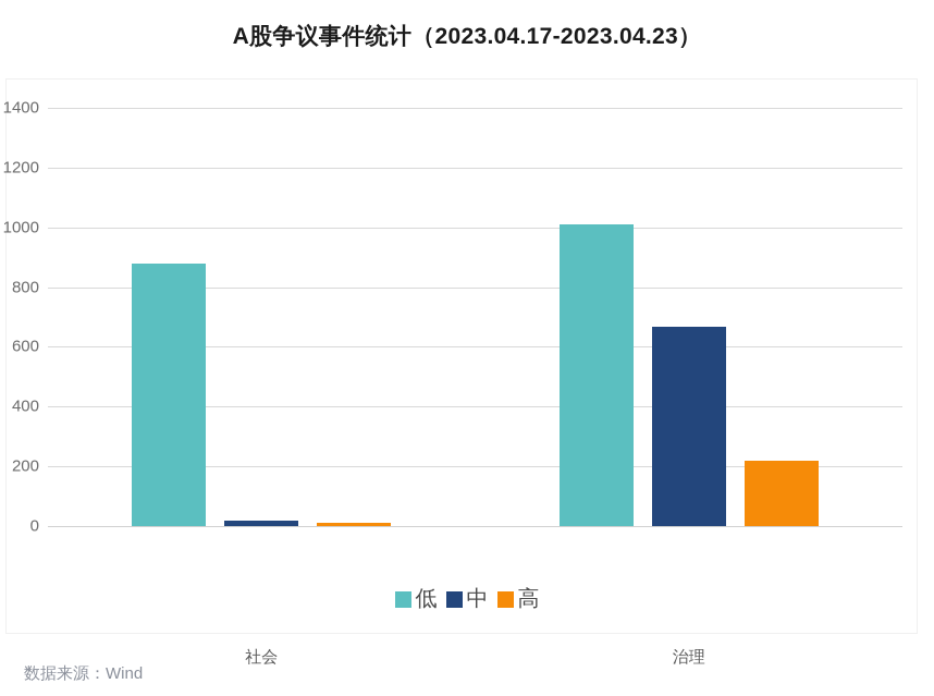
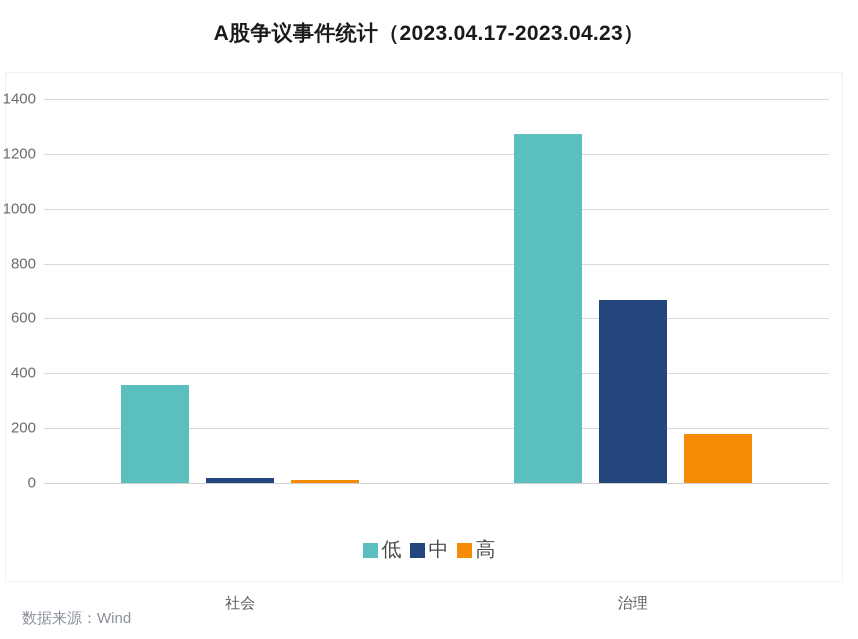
低/社会: 880 -> 360
低/治理: 1010 -> 1270
高/治理: 220 -> 180
